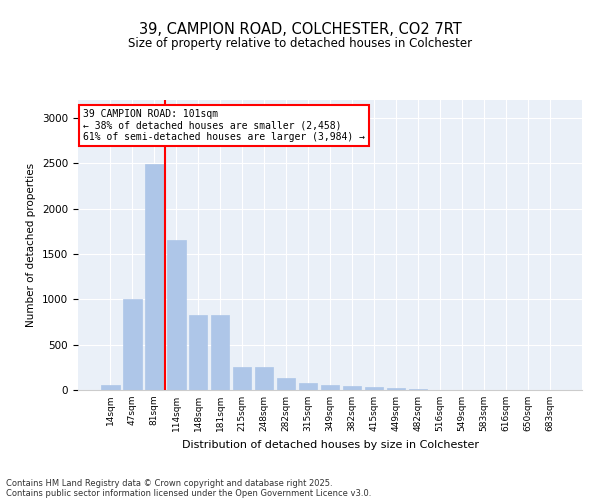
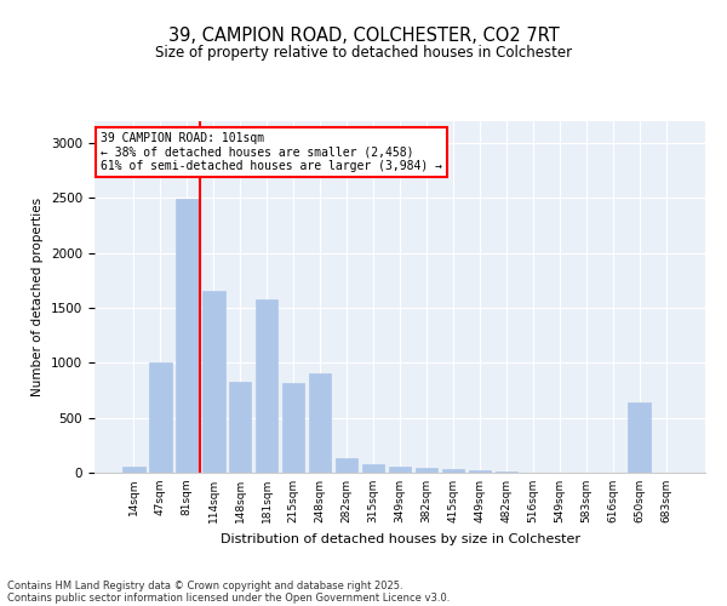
181sqm: 830 -> 1580
215sqm: 260 -> 820
248sqm: 260 -> 900
650sqm: 0 -> 640
